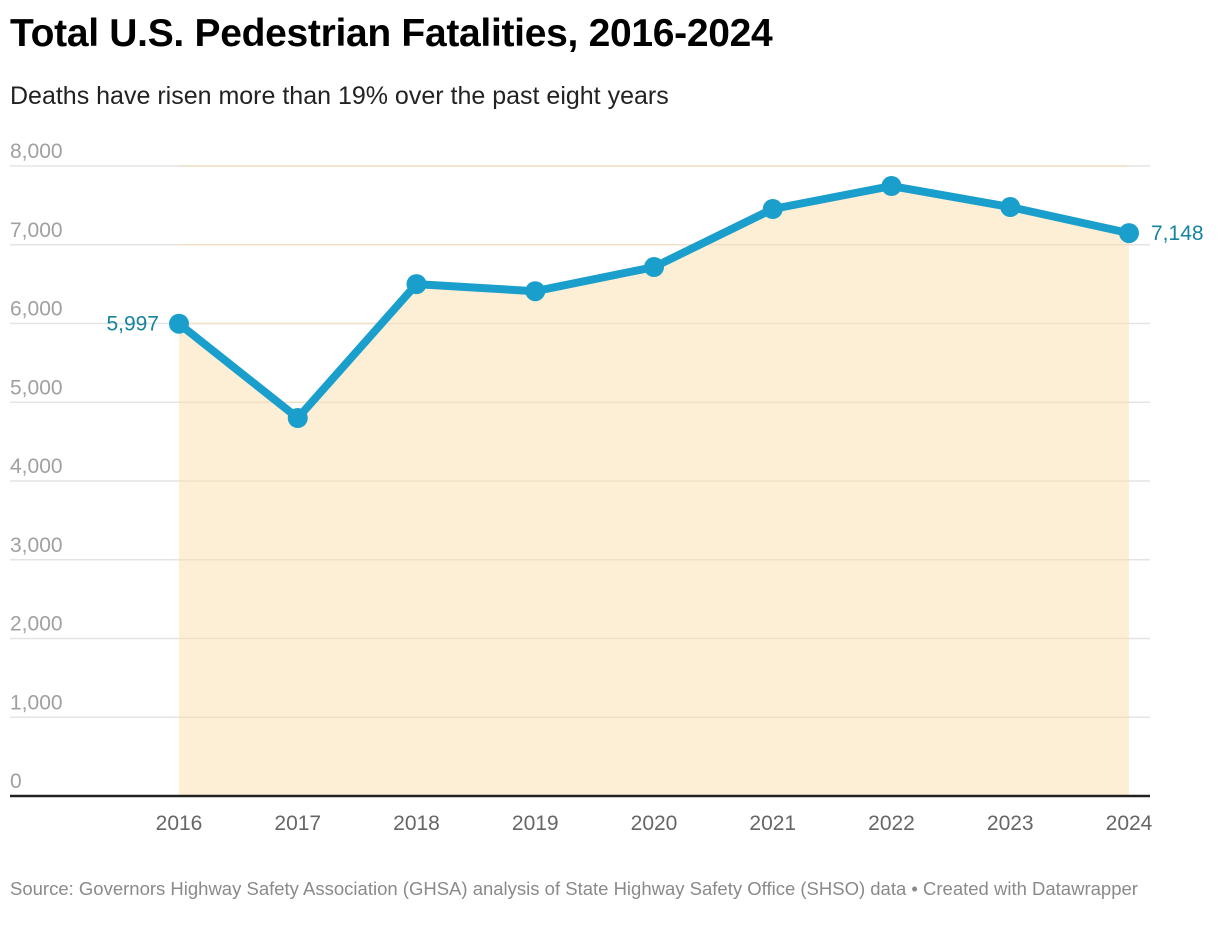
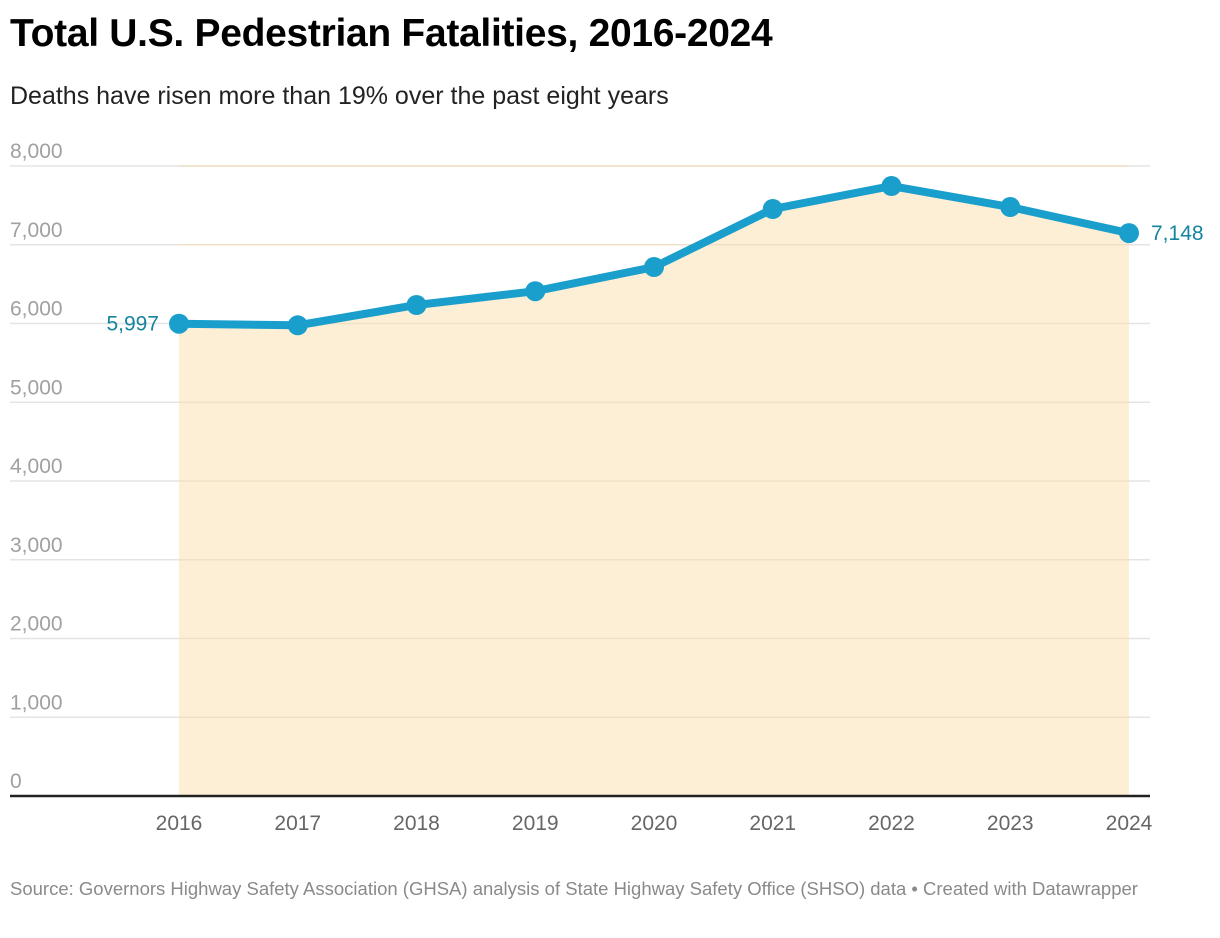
2017: 4800 -> 6000
2018: 6500 -> 6200
